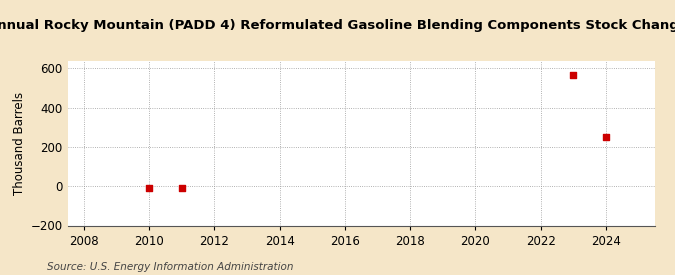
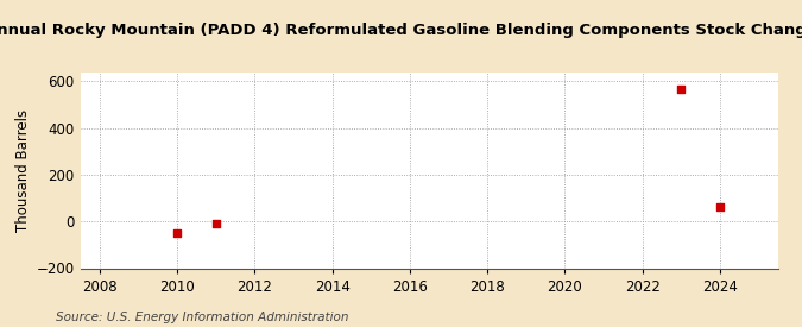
2010: -10 -> -50
2024: 250 -> 60
